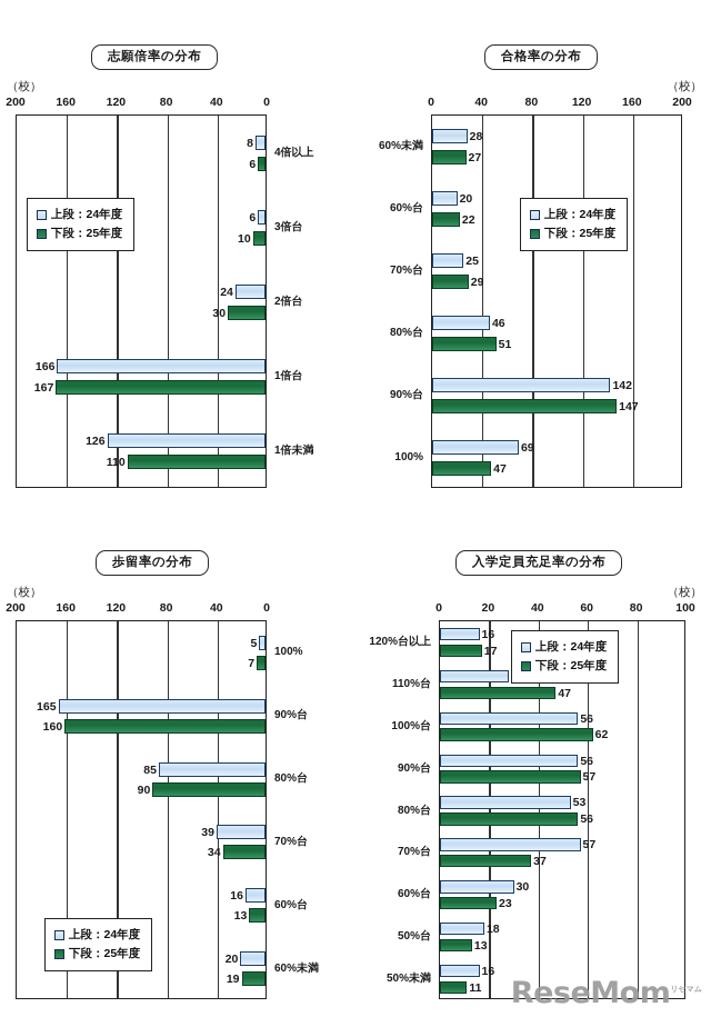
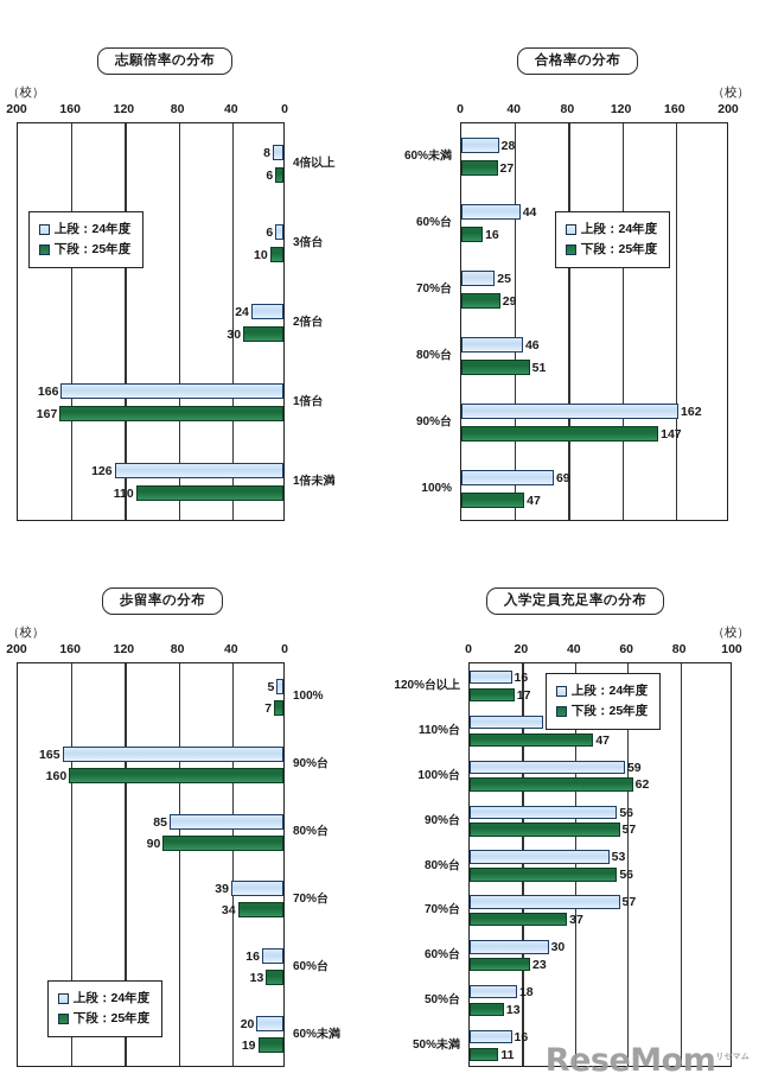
合格率の分布/上段：24年度/60%台: 20 -> 44
合格率の分布/下段：25年度/60%台: 22 -> 16
合格率の分布/上段：24年度/90%台: 142 -> 162
入学定員充足率の分布/上段：24年度/100%台: 56 -> 59
